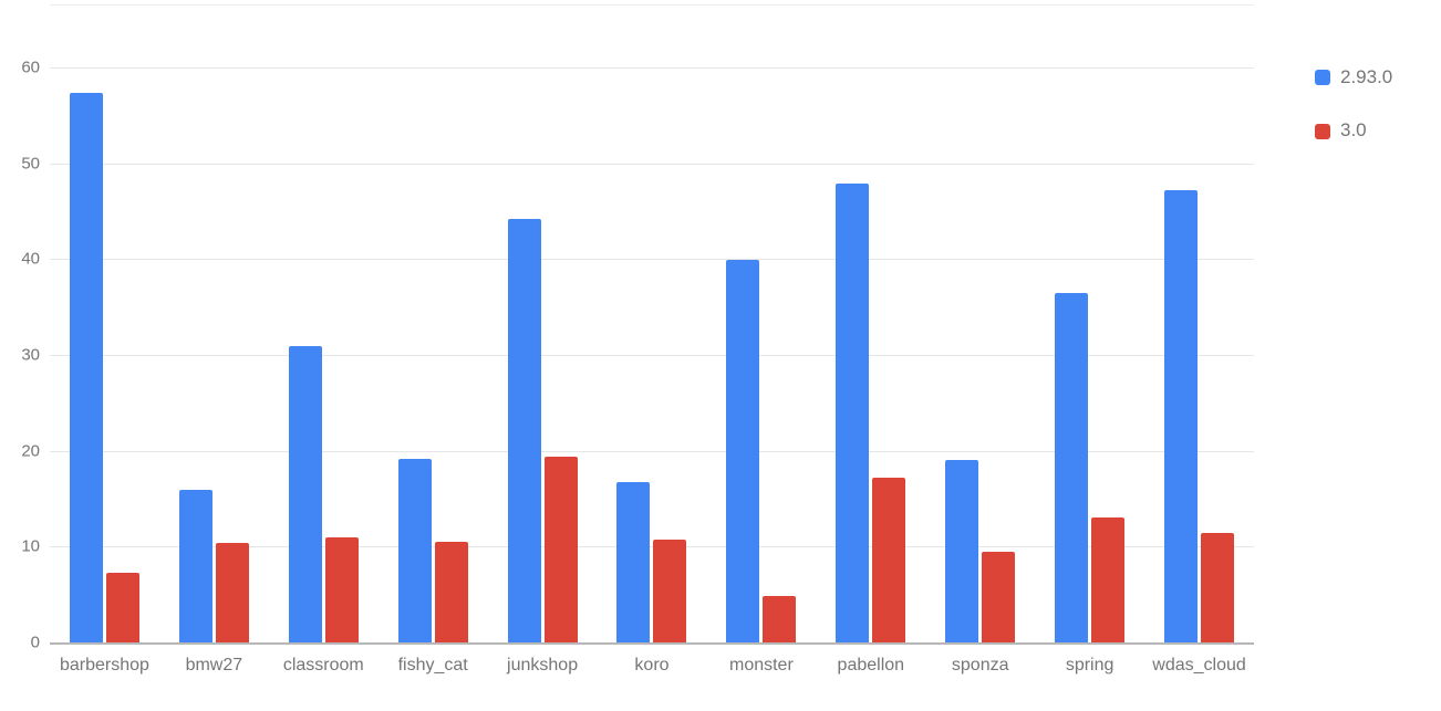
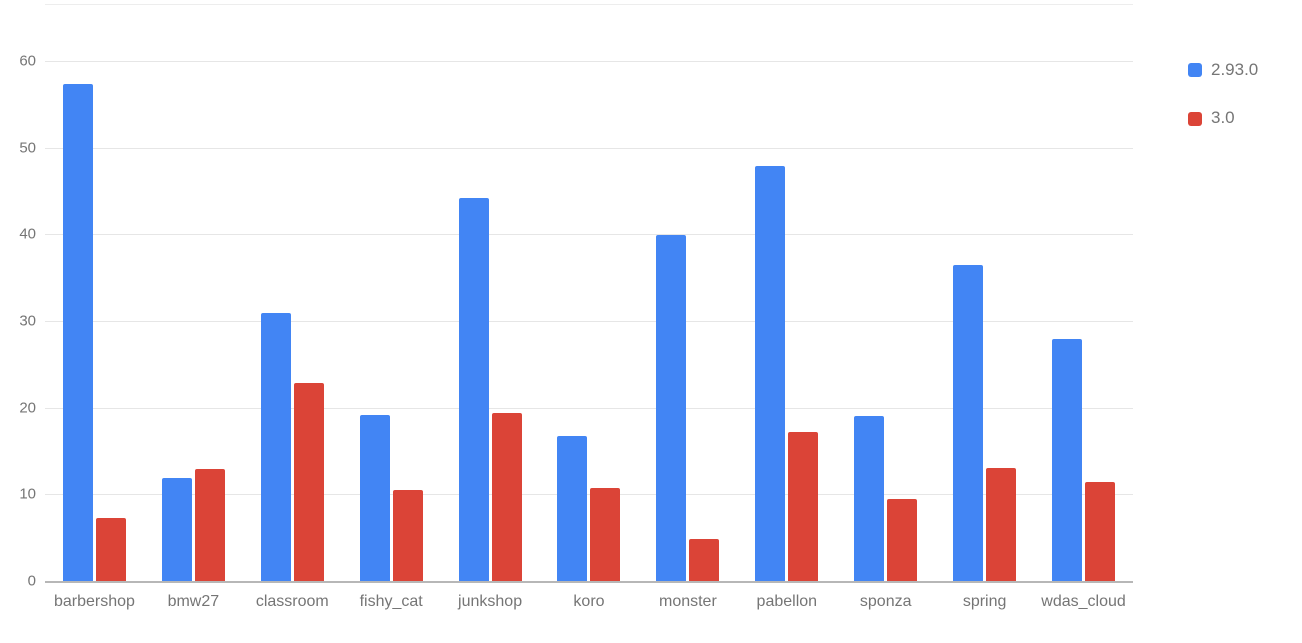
2.93.0/bmw27: 16 -> 12
3.0/bmw27: 10 -> 13
3.0/classroom: 11 -> 23
2.93.0/wdas_cloud: 47 -> 28
